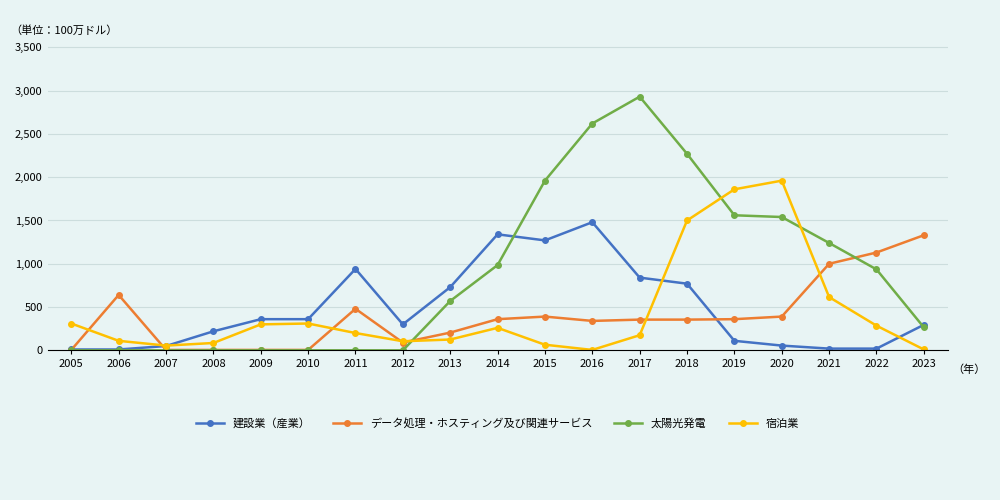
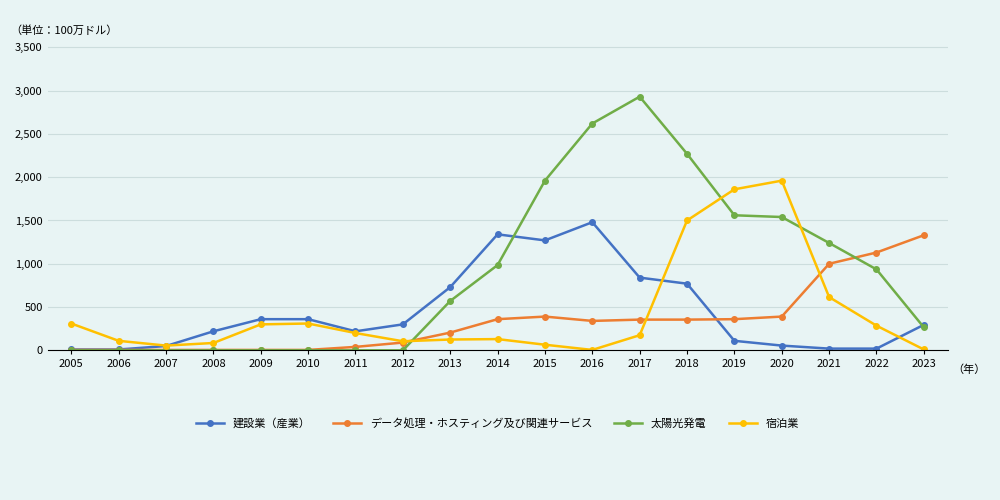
データ処理・ホスティング及び関連サービス/2006: 640 -> 0
建設業（産業）/2011: 940 -> 220
データ処理・ホスティング及び関連サービス/2011: 480 -> 40
宿泊業/2014: 260 -> 130
